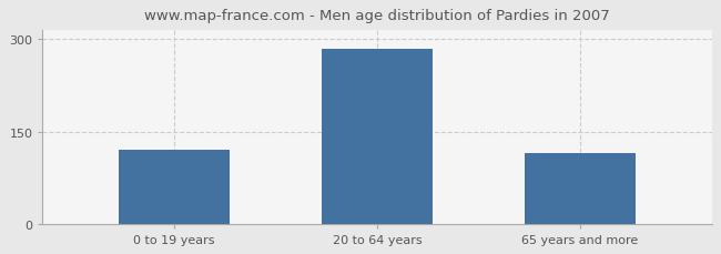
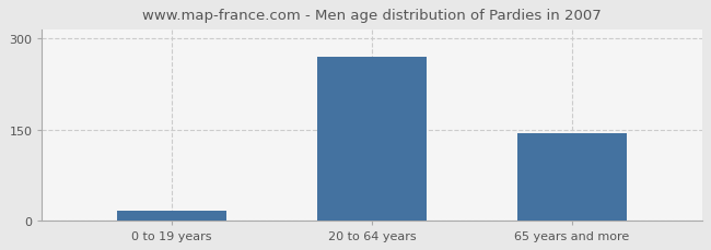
0 to 19 years: 120 -> 16
20 to 64 years: 285 -> 270
65 years and more: 115 -> 144
